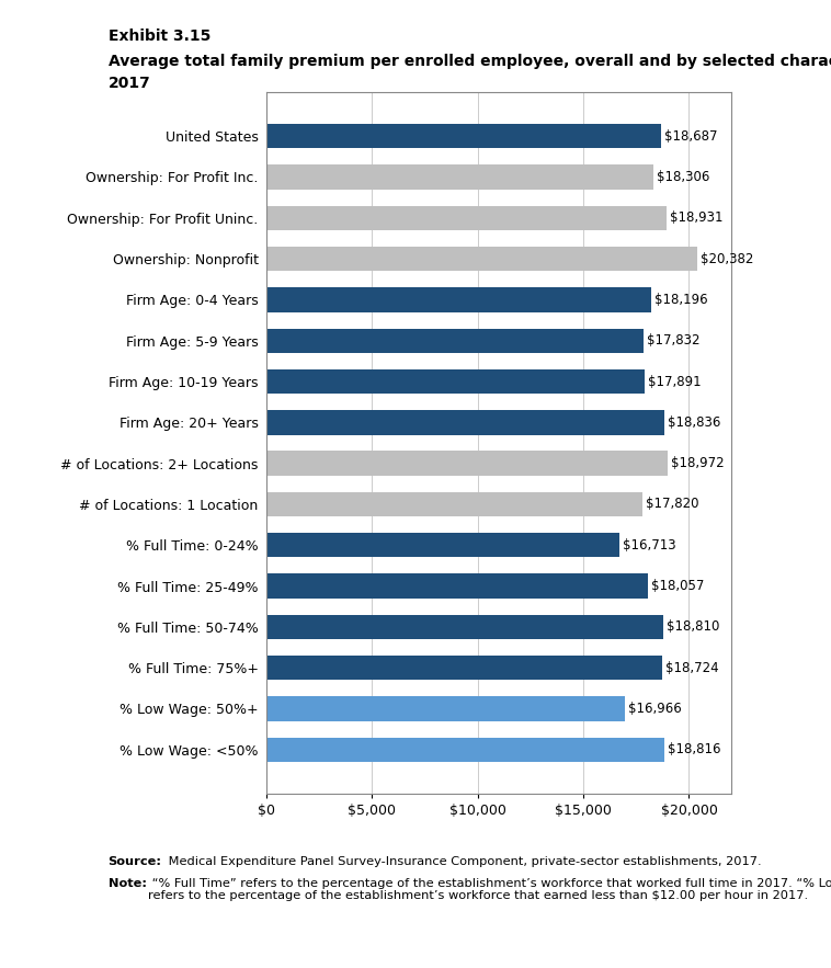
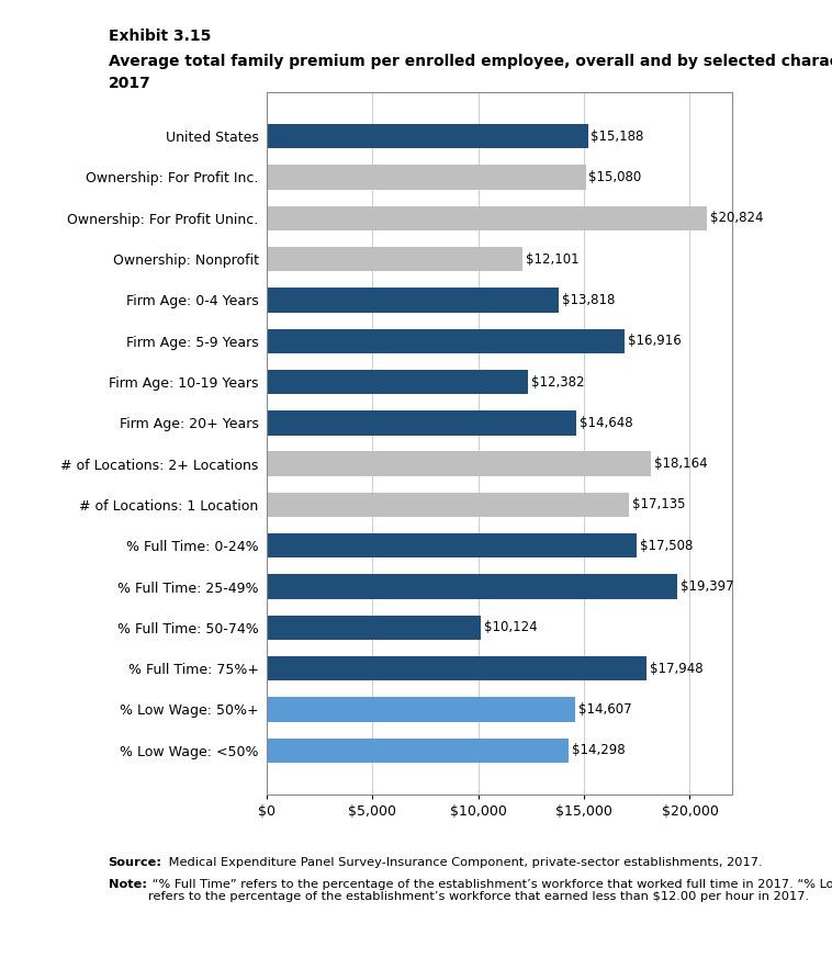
United States: $18,687 -> $15,188
Ownership: For Profit Inc.: $18,306 -> $15,080
Ownership: For Profit Uninc.: $18,931 -> $20,824
Ownership: Nonprofit: $20,382 -> $12,101
Firm Age: 0-4 Years: $18,196 -> $13,818
Firm Age: 5-9 Years: $17,832 -> $16,916
Firm Age: 10-19 Years: $17,891 -> $12,382
Firm Age: 20+ Years: $18,836 -> $14,648
# of Locations: 2+ Locations: $18,972 -> $18,164
# of Locations: 1 Location: $17,820 -> $17,135
% Full Time: 0-24%: $16,713 -> $17,508
% Full Time: 25-49%: $18,057 -> $19,397
% Full Time: 50-74%: $18,810 -> $10,124
% Full Time: 75%+: $18,724 -> $17,948
% Low Wage: 50%+: $16,966 -> $14,607
% Low Wage: <50%: $18,816 -> $14,298
